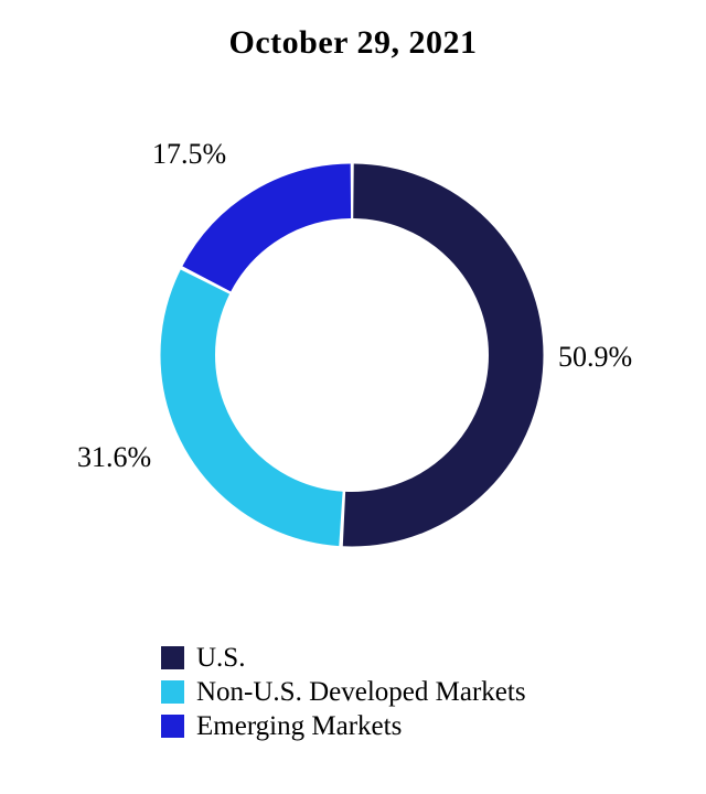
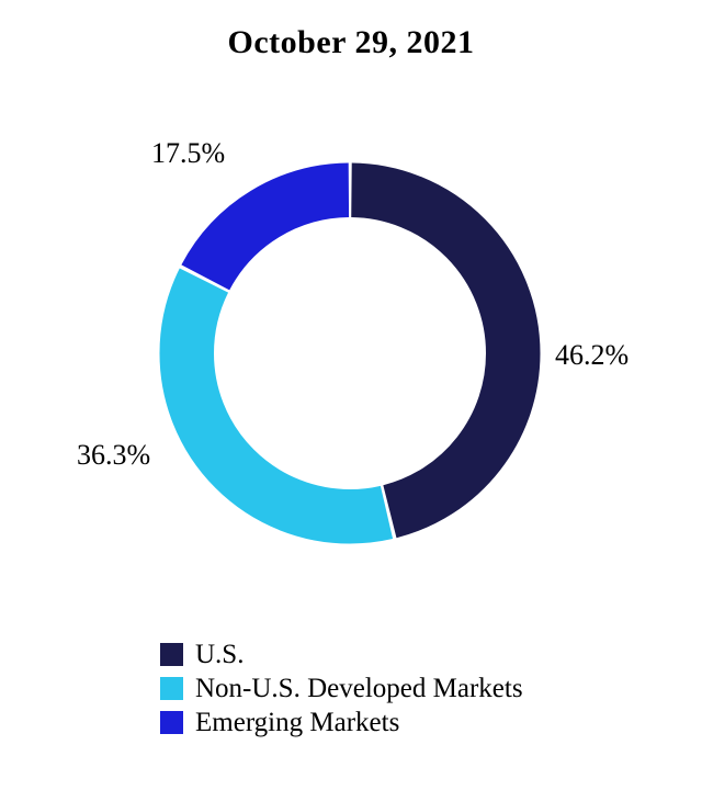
U.S.: 50.9% -> 46.2%
Non-U.S. Developed Markets: 31.6% -> 36.3%
